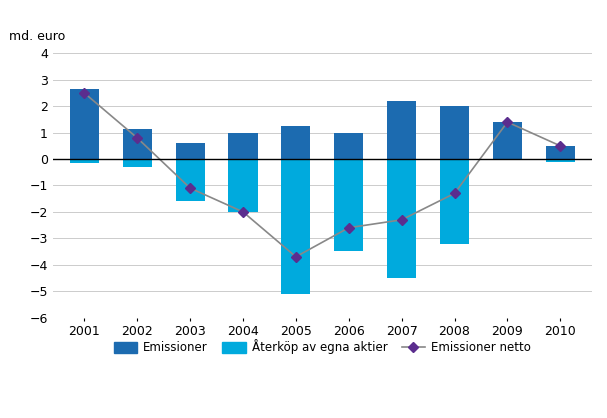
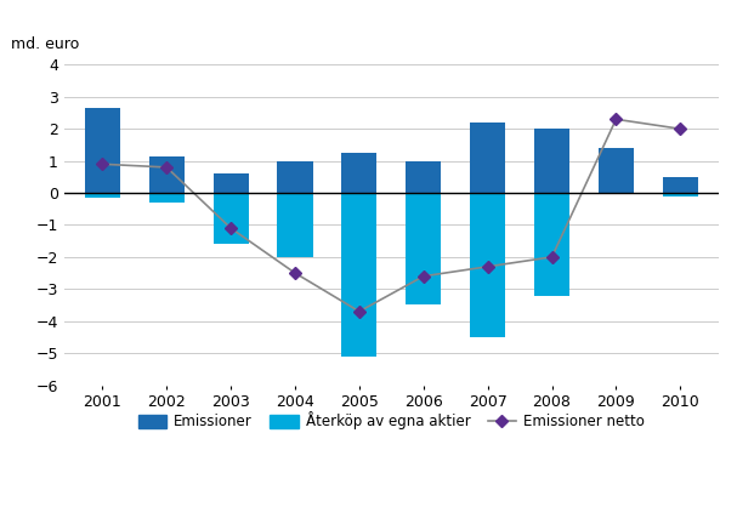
Emissioner netto/2001: 2.5 -> 0.9
Emissioner netto/2004: -2.0 -> -2.5
Emissioner netto/2008: -1.3 -> -2.0
Emissioner netto/2009: 1.4 -> 2.3
Emissioner netto/2010: 0.5 -> 2.0
